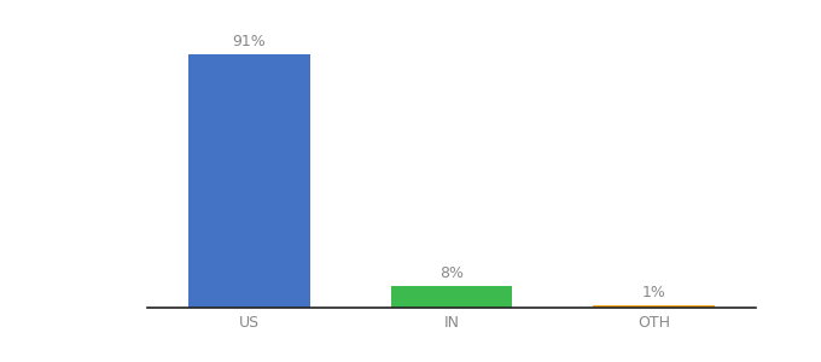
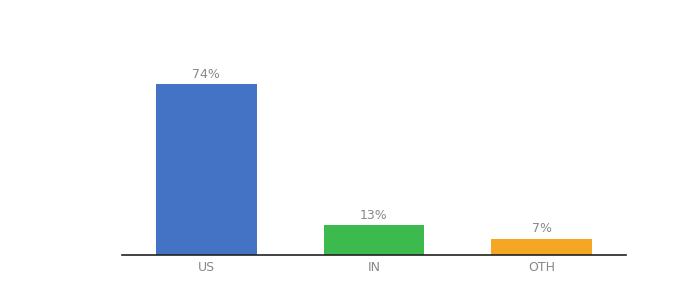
US: 91% -> 74%
IN: 8% -> 13%
OTH: 1% -> 7%
